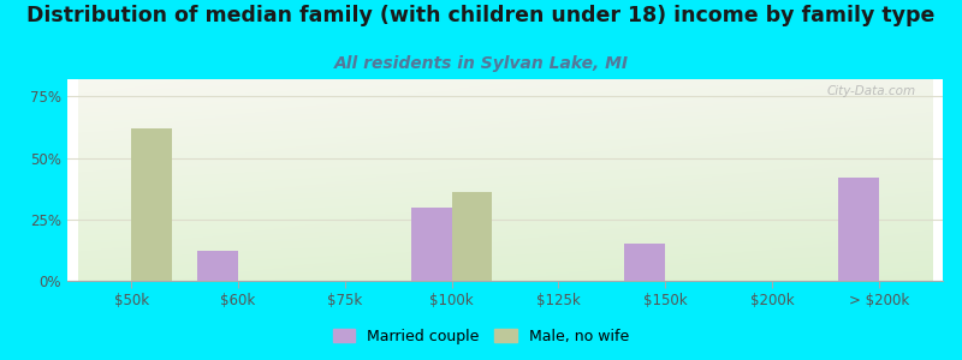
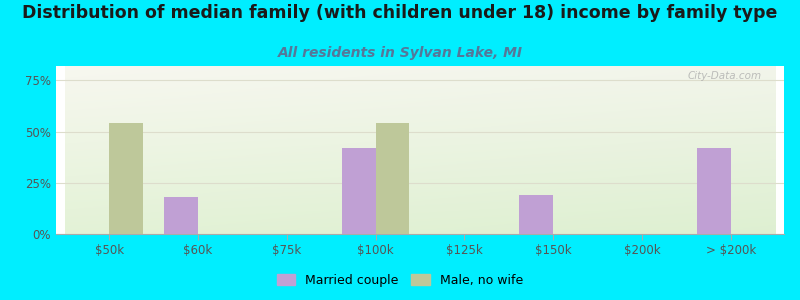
Male, no wife/$50k: 62% -> 54%
Married couple/$60k: 12% -> 18%
Married couple/$100k: 30% -> 42%
Male, no wife/$100k: 36% -> 54%
Married couple/$150k: 15% -> 19%
